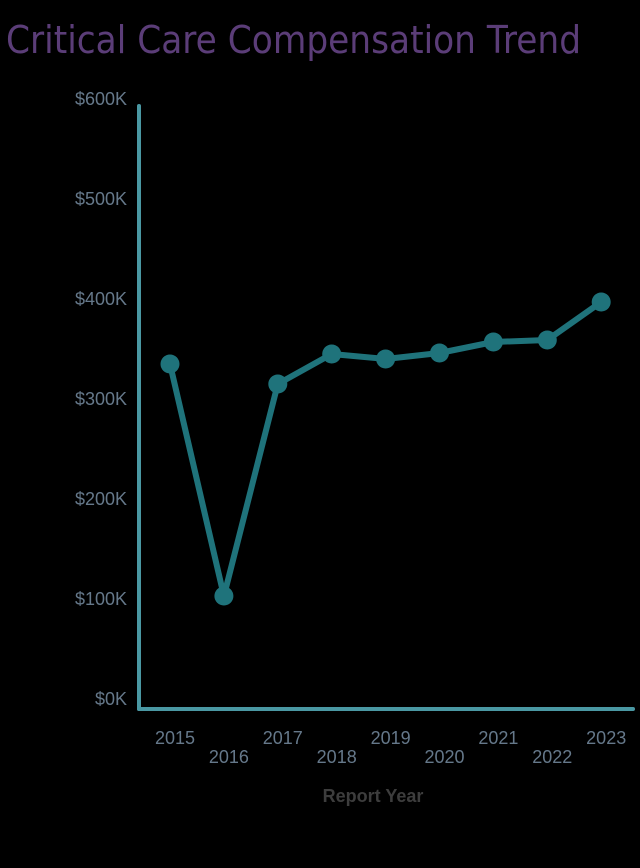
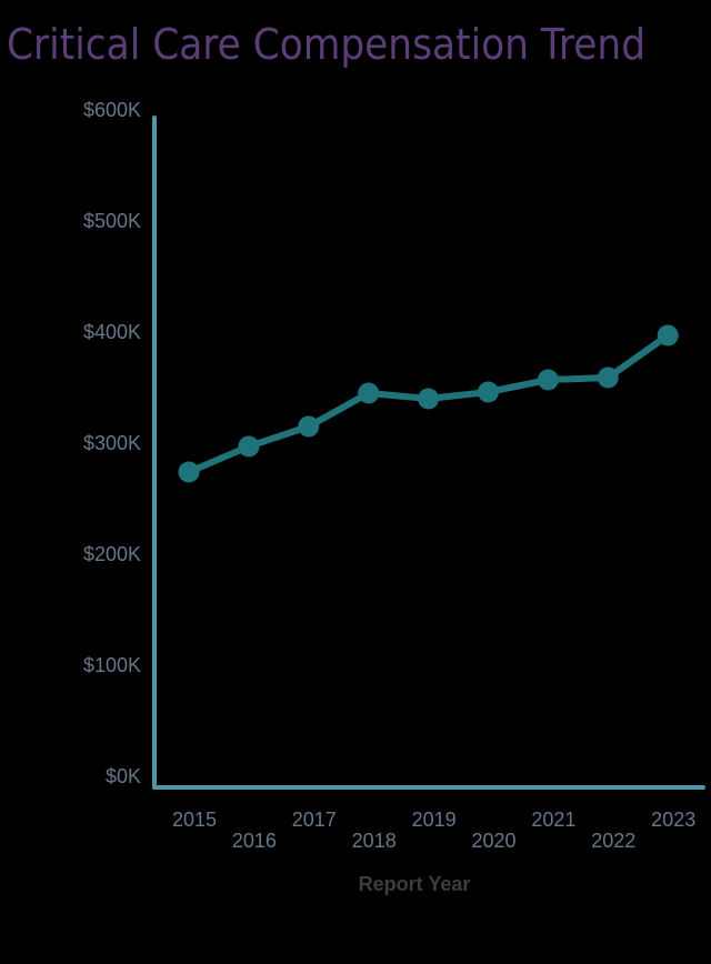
2015: $334K -> $273K
2016: $102K -> $296K
